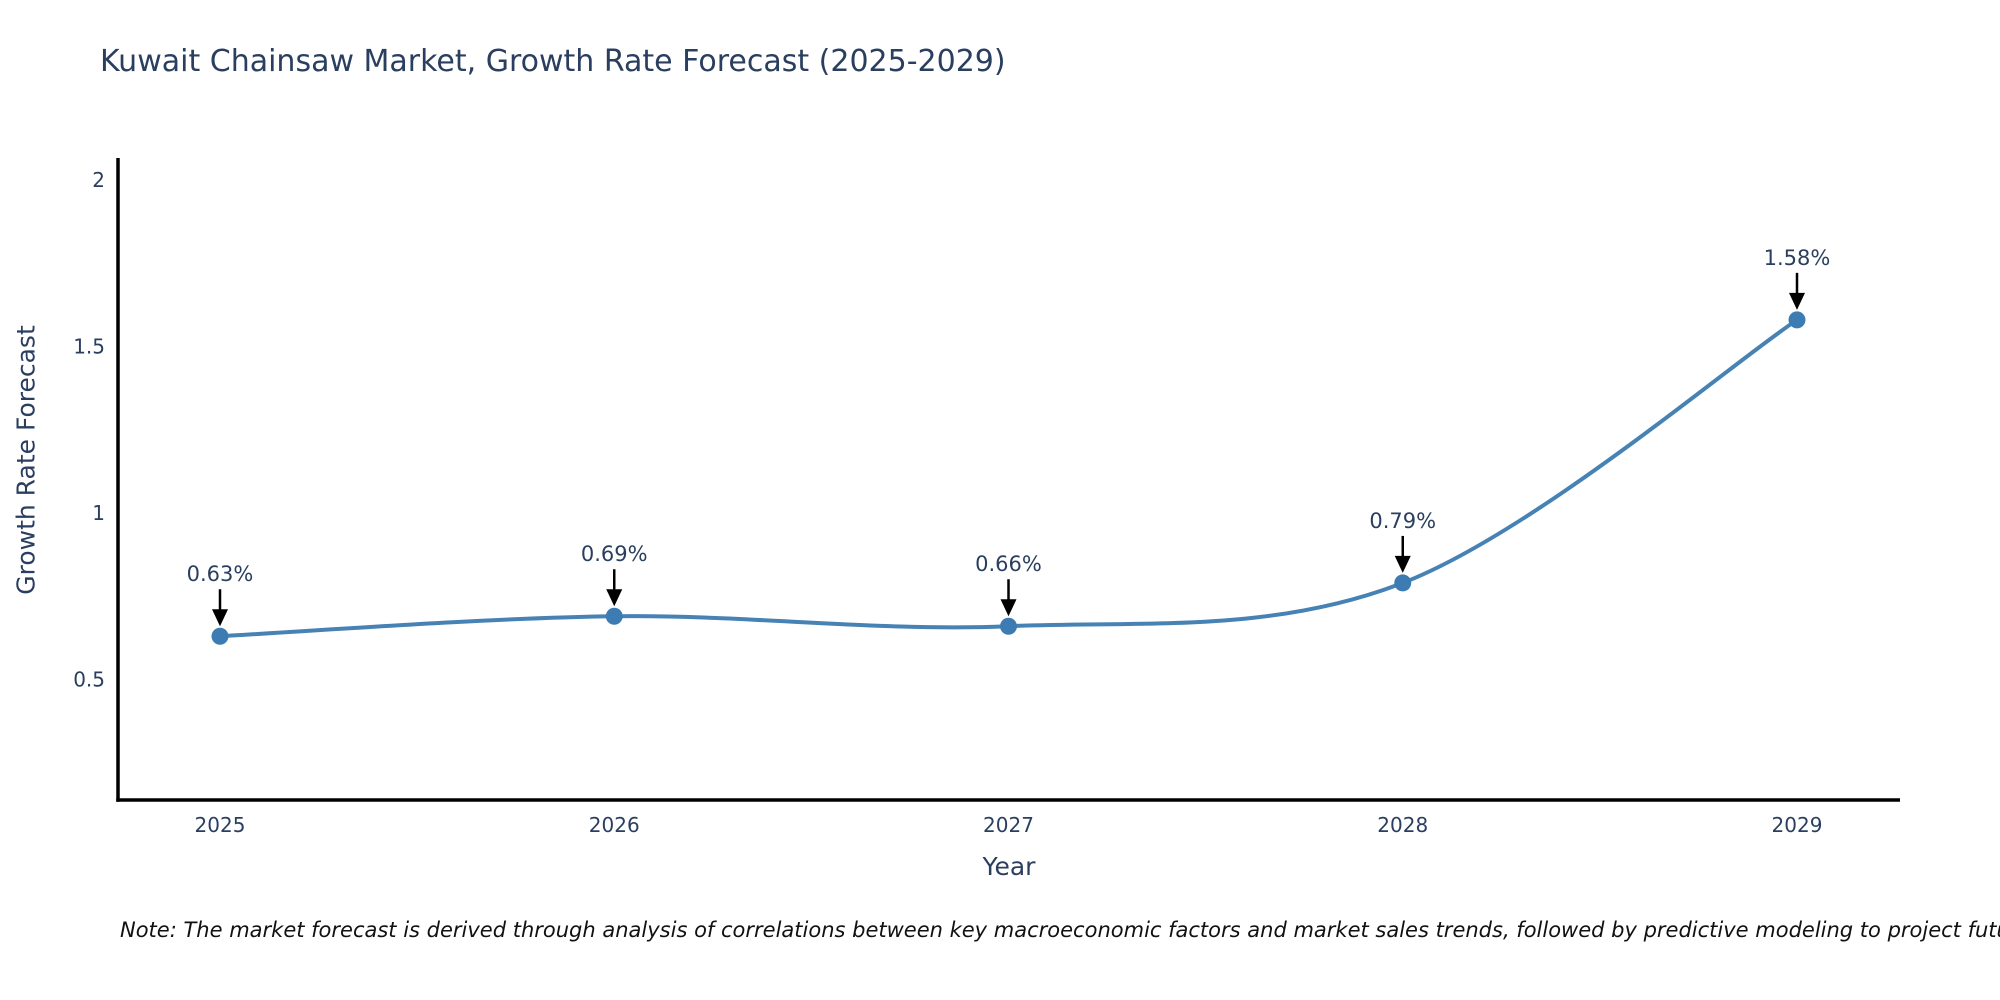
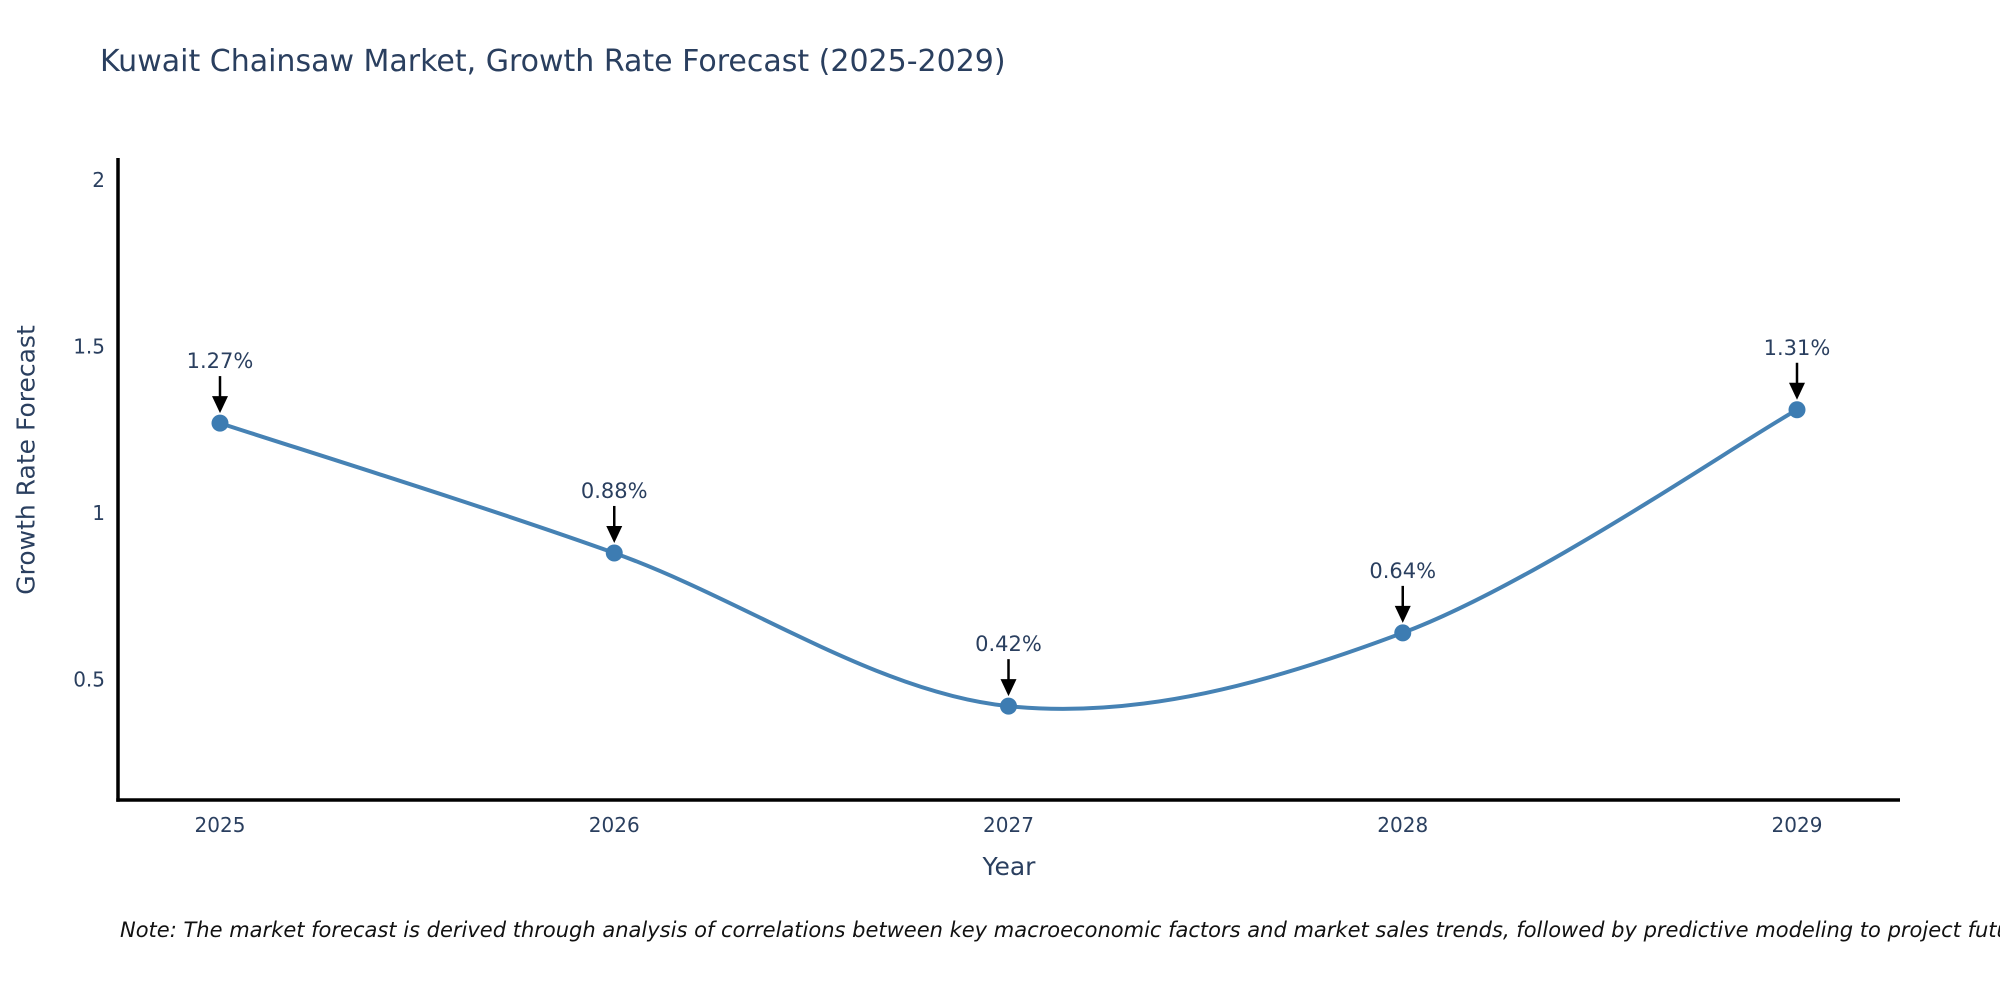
2025: 0.63% -> 1.27%
2026: 0.69% -> 0.88%
2027: 0.66% -> 0.42%
2028: 0.79% -> 0.64%
2029: 1.58% -> 1.31%
